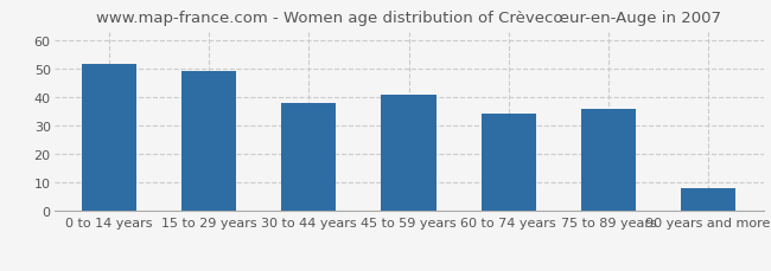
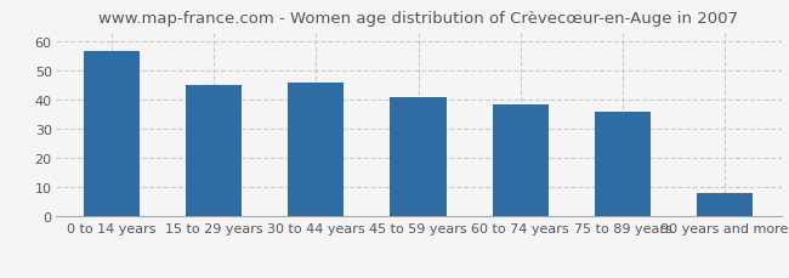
0 to 14 years: 51.5 -> 56.5
15 to 29 years: 49.0 -> 45.0
30 to 44 years: 38.0 -> 46.0
60 to 74 years: 34.0 -> 38.5
